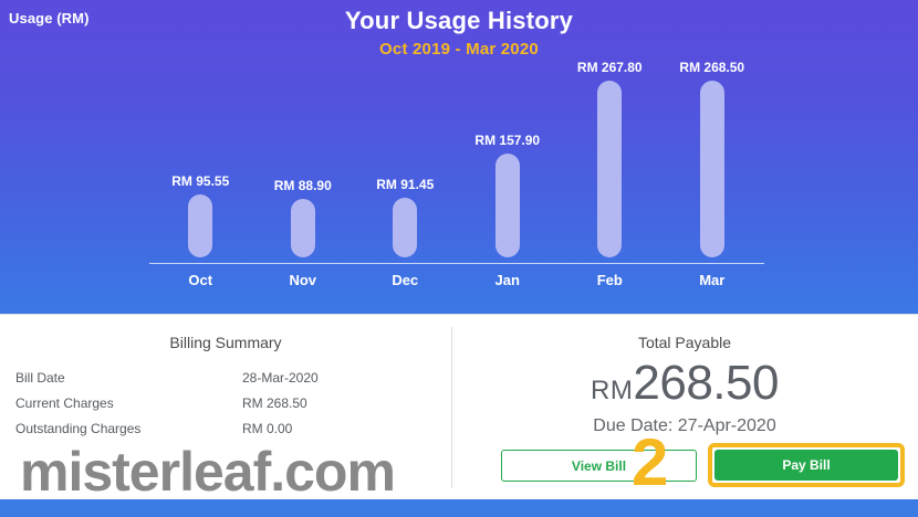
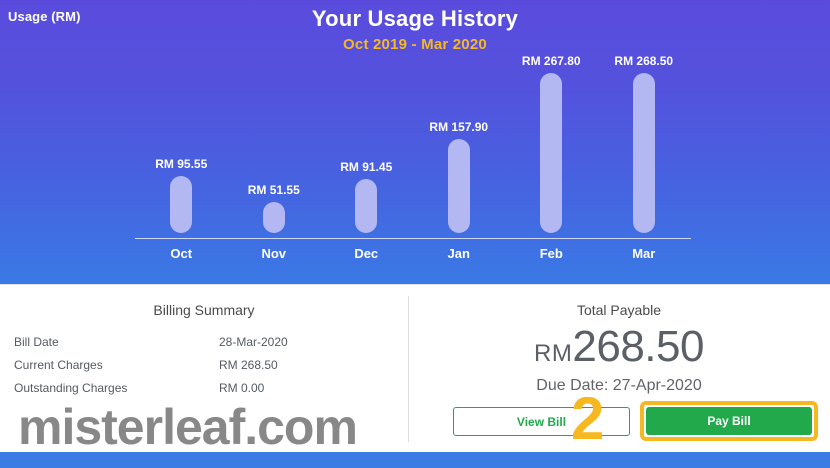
Nov: 88.90 -> 51.55
